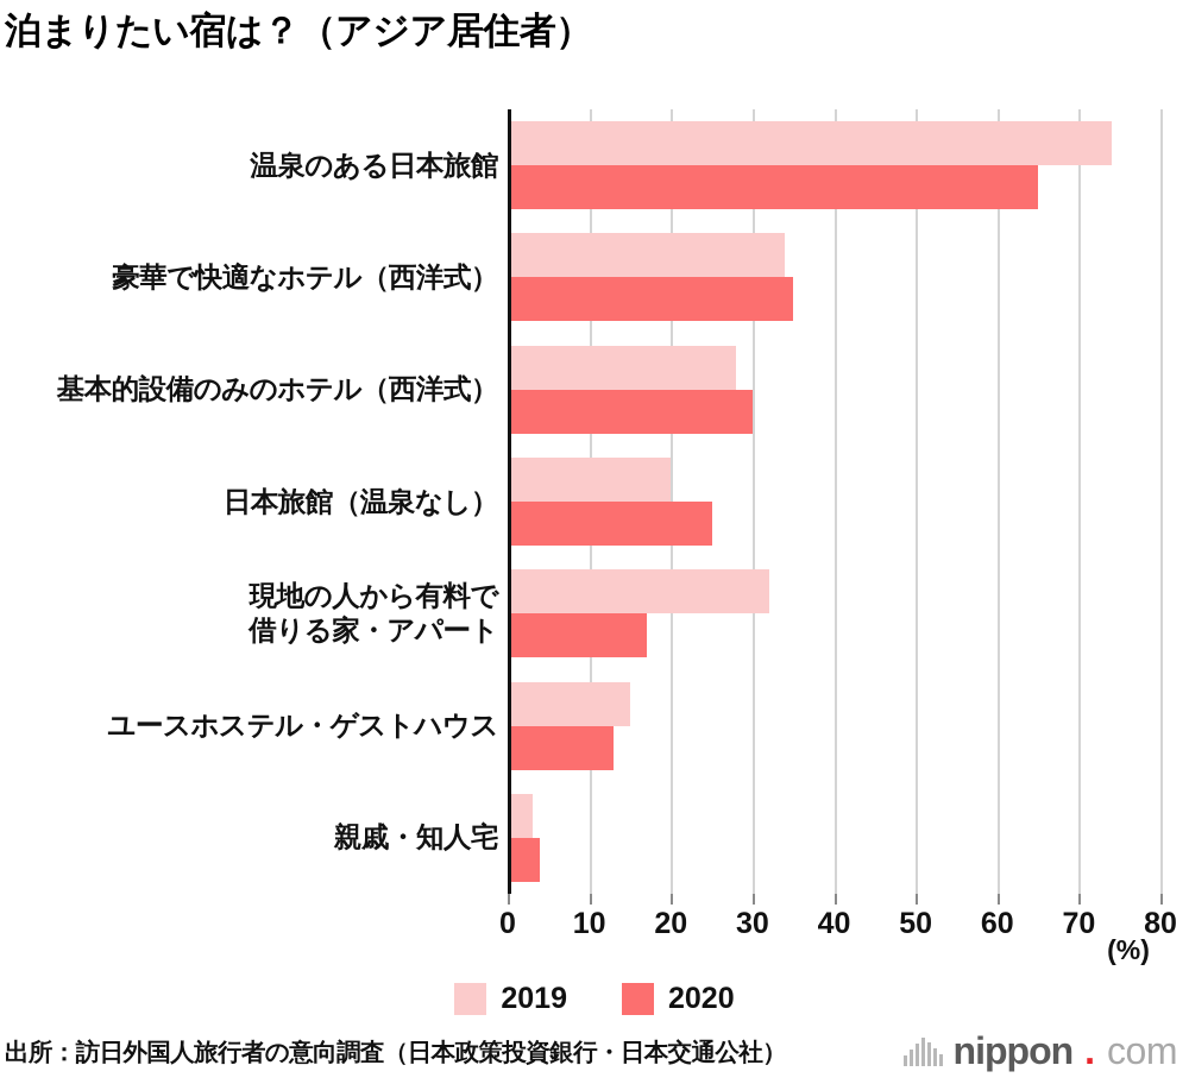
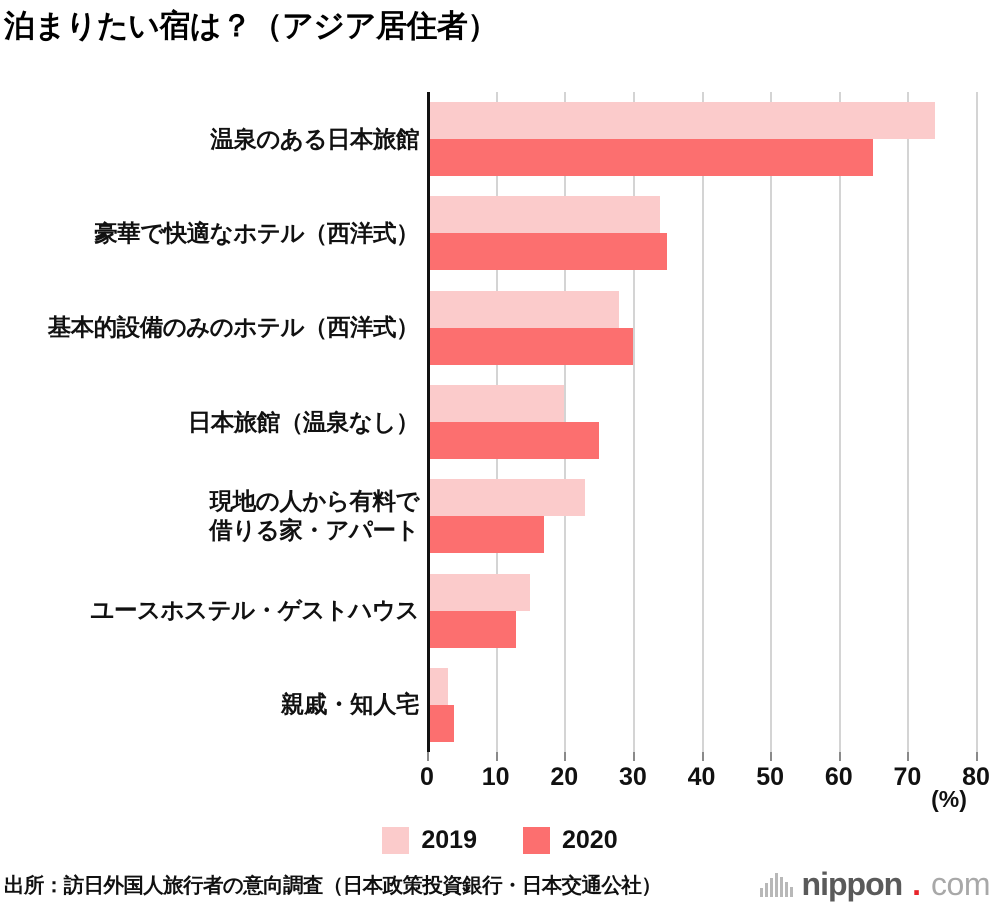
2019/現地の人から有料で 借りる家・アパート: 32 -> 23
